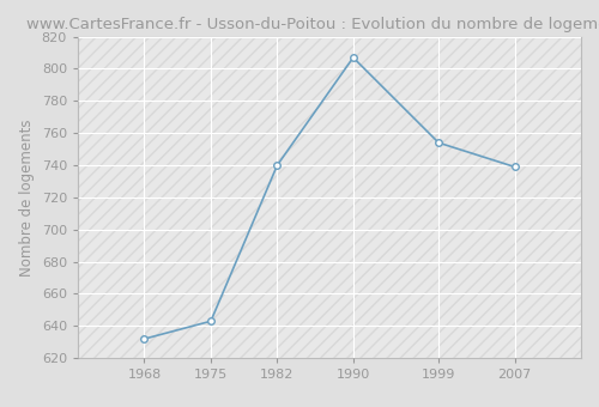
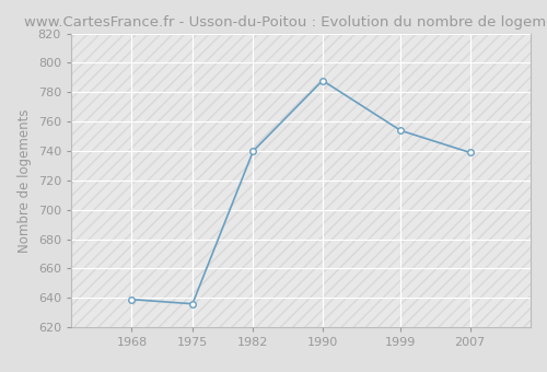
1968: 632 -> 639
1975: 643 -> 636
1990: 807 -> 788
